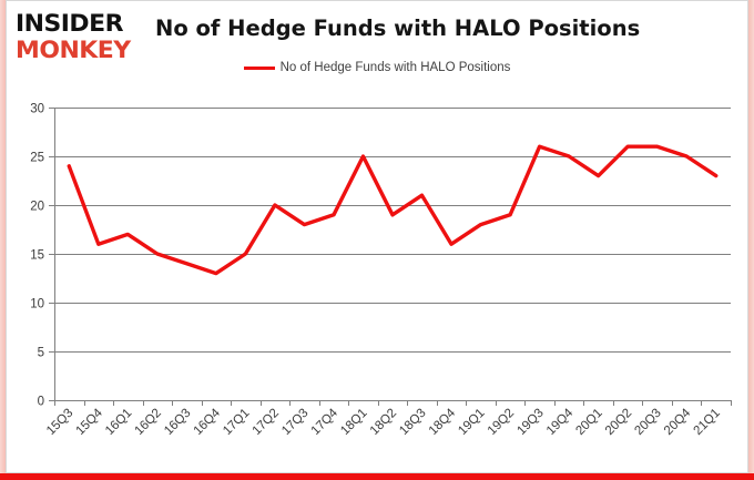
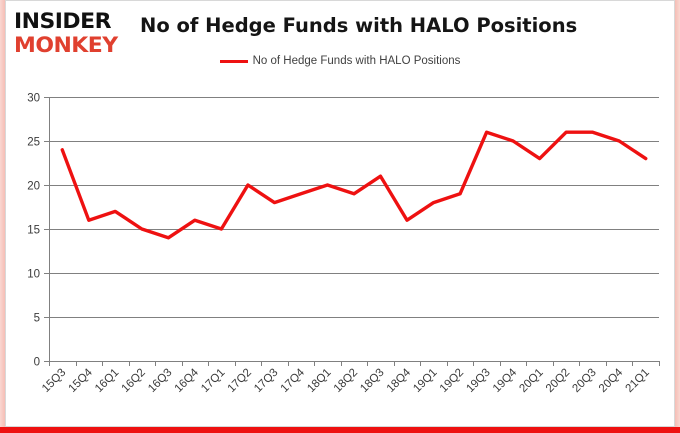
16Q4: 13 -> 16
18Q1: 25 -> 20
